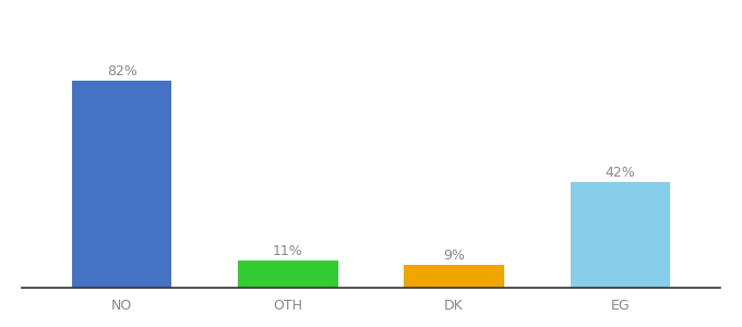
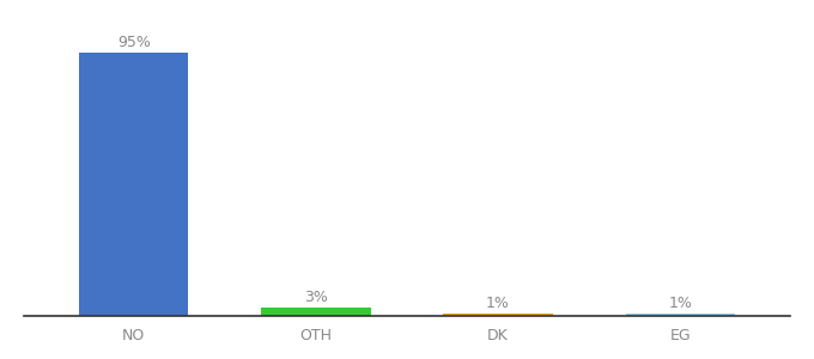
NO: 82% -> 95%
OTH: 11% -> 3%
DK: 9% -> 1%
EG: 42% -> 1%
